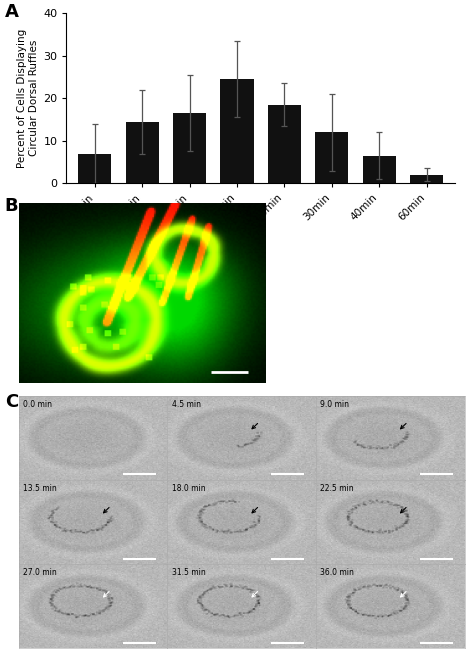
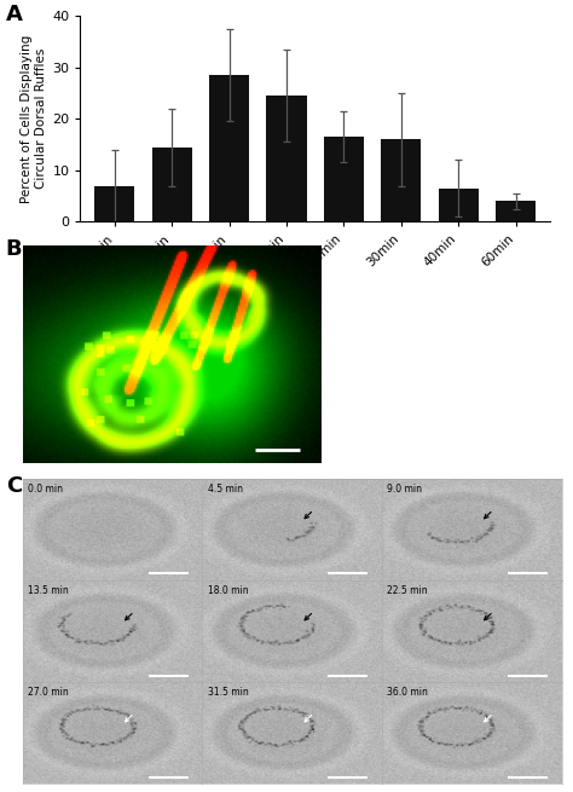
15min: 16.5 -> 28.5
25min: 18.5 -> 16.5
30min: 12.0 -> 16.0
60min: 2.0 -> 4.0
